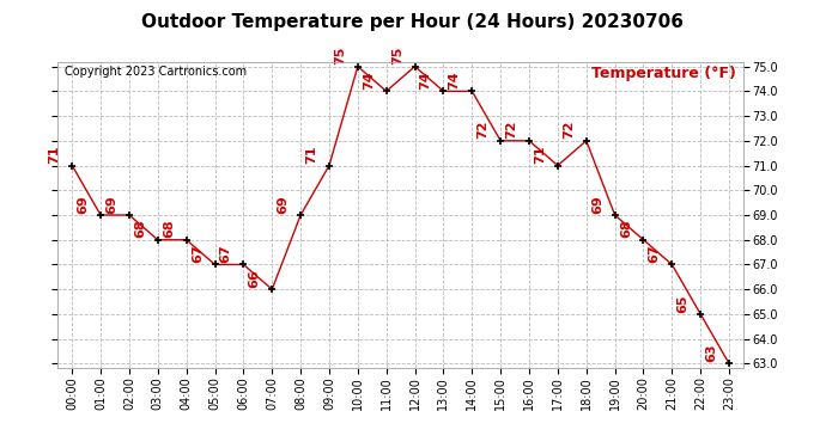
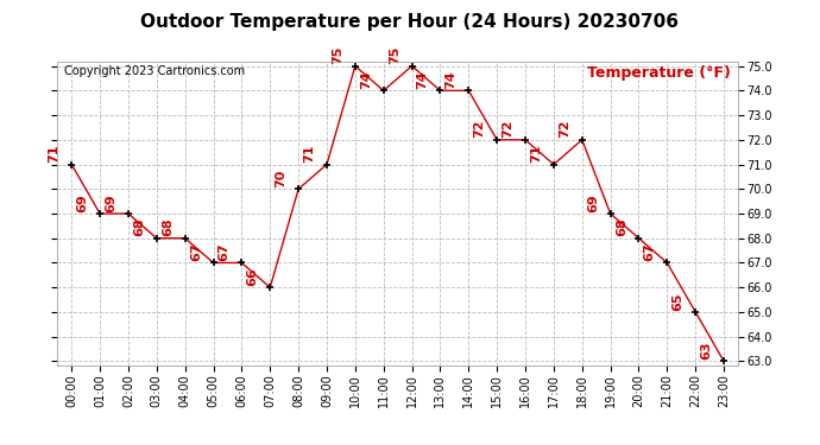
08:00: 69 -> 70
